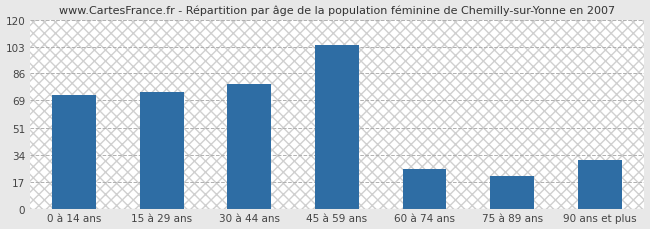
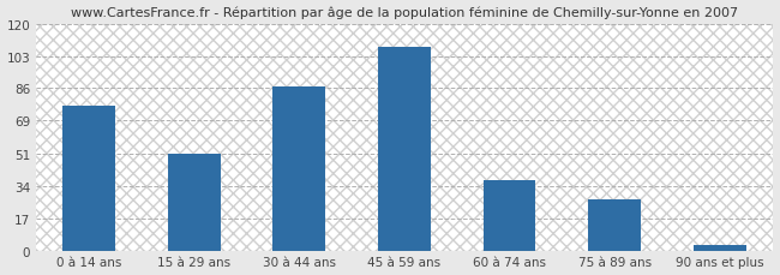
0 à 14 ans: 72 -> 77
15 à 29 ans: 74 -> 51
30 à 44 ans: 79 -> 87
45 à 59 ans: 104 -> 108
60 à 74 ans: 25 -> 37
75 à 89 ans: 21 -> 27
90 ans et plus: 31 -> 3
